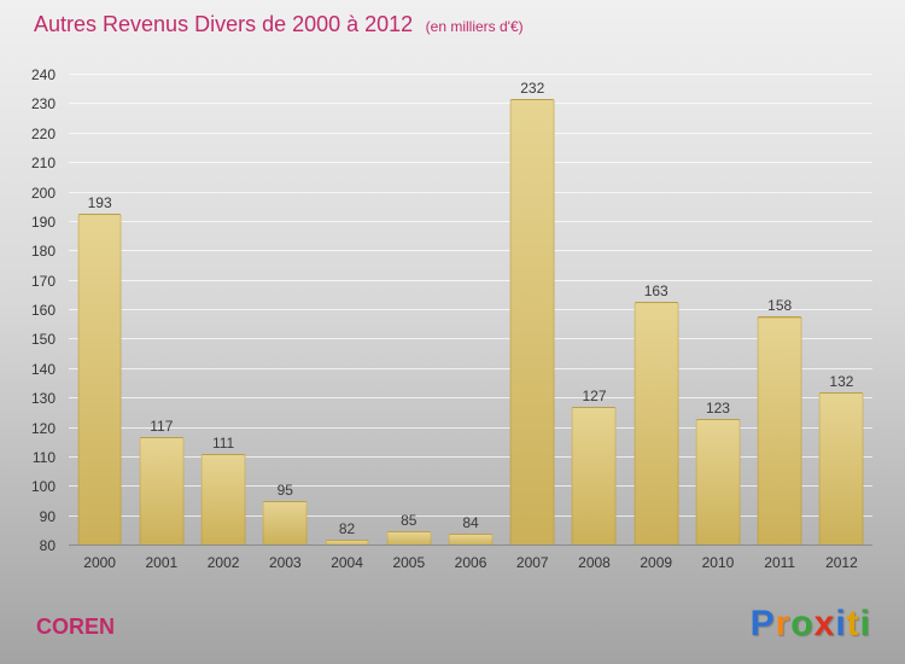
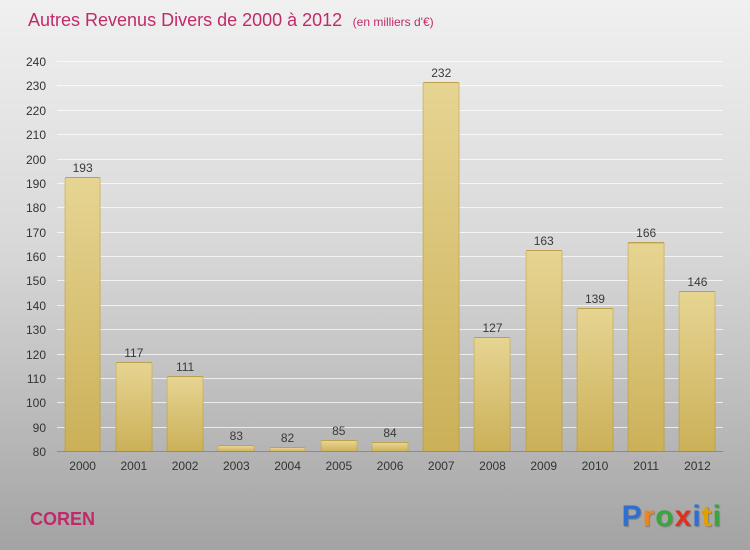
2003: 95 -> 83
2010: 123 -> 139
2011: 158 -> 166
2012: 132 -> 146
